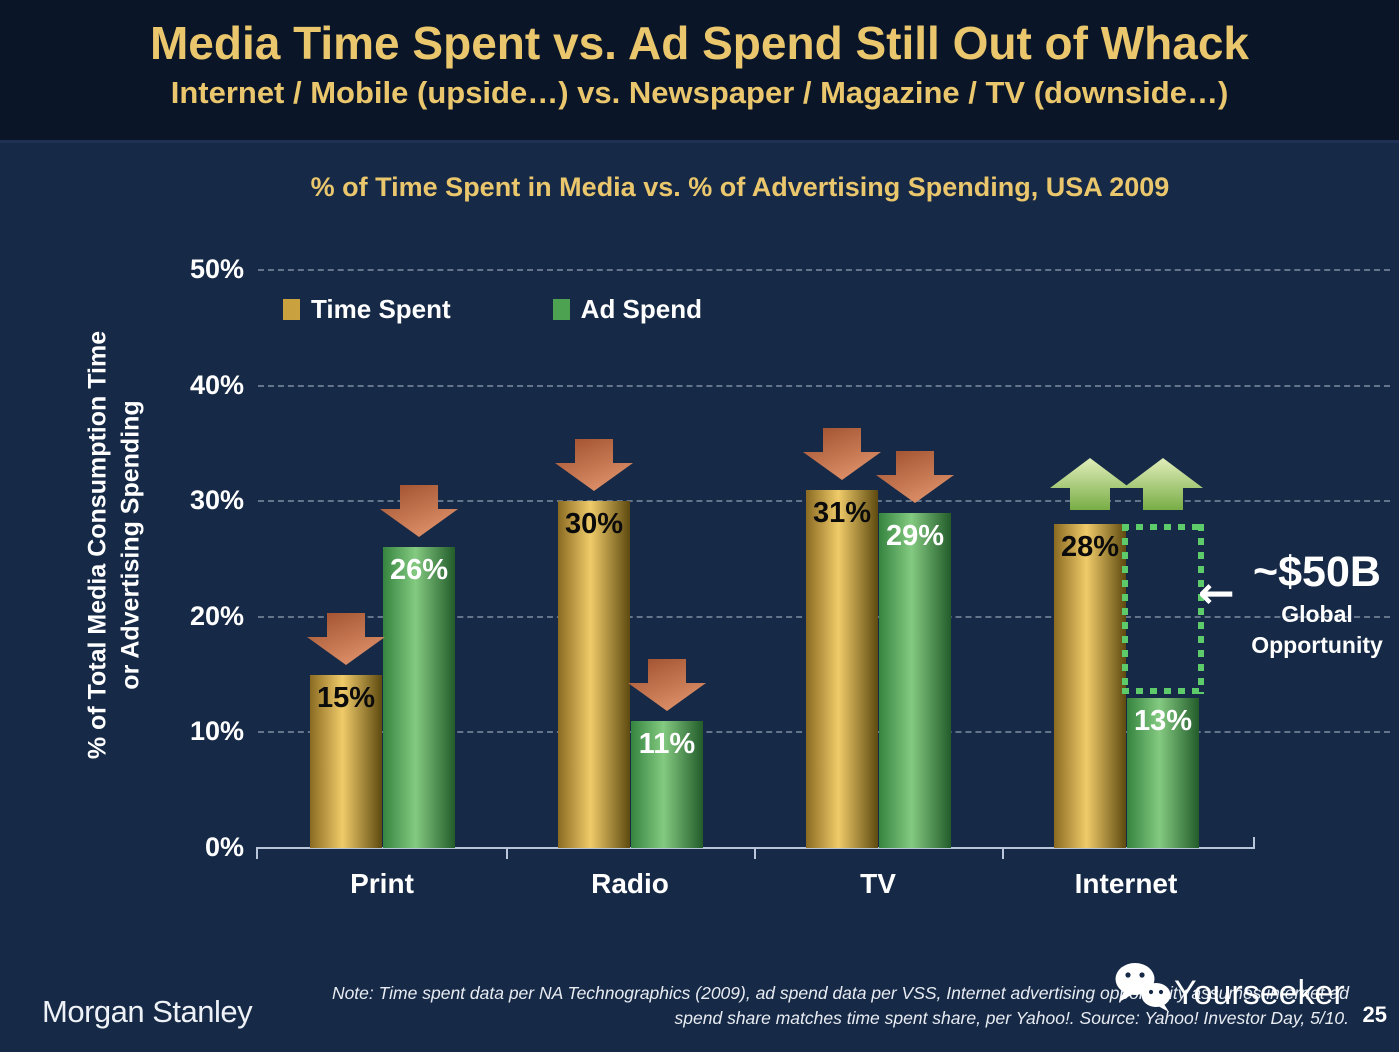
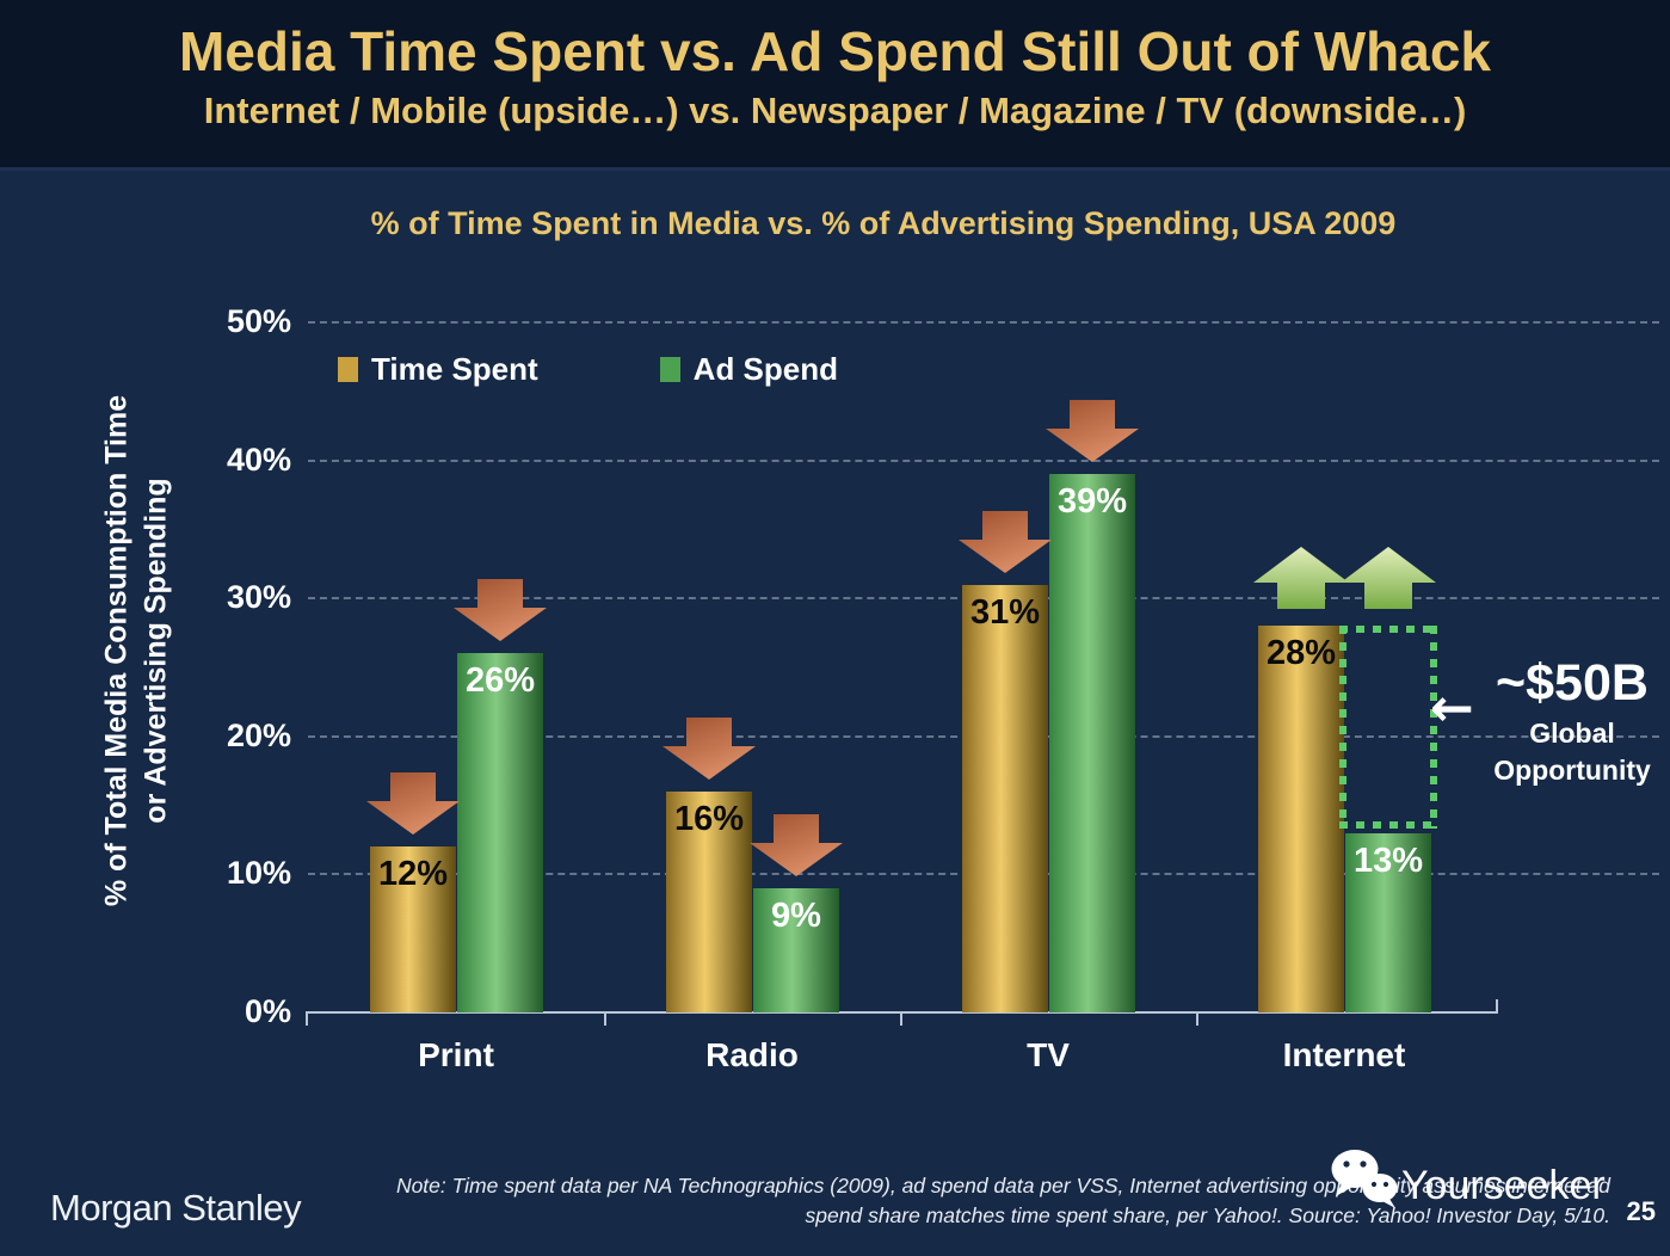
Time Spent/Print: 15% -> 12%
Time Spent/Radio: 30% -> 16%
Ad Spend/Radio: 11% -> 9%
Ad Spend/TV: 29% -> 39%
